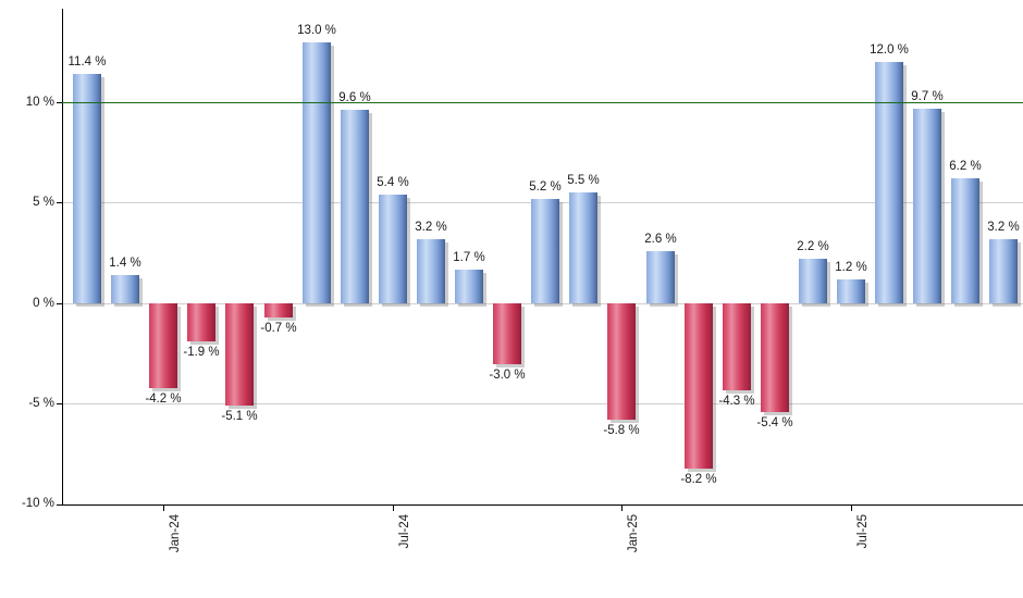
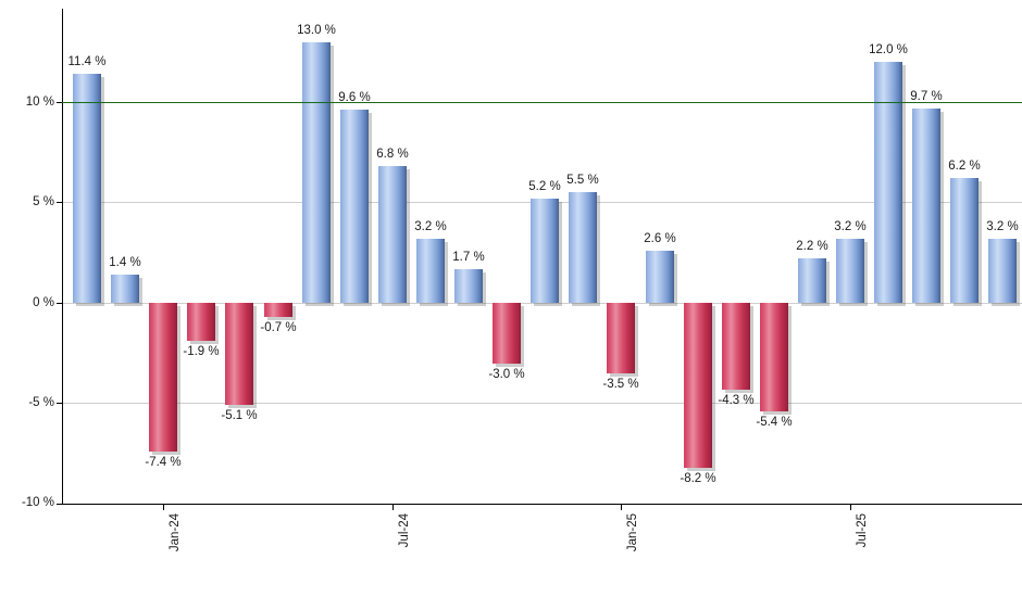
Jan-24: -4.2 -> -7.4
Jul-24: 5.4 -> 6.8
Jan-25: -5.8 -> -3.5
Jul-25: 1.2 -> 3.2
